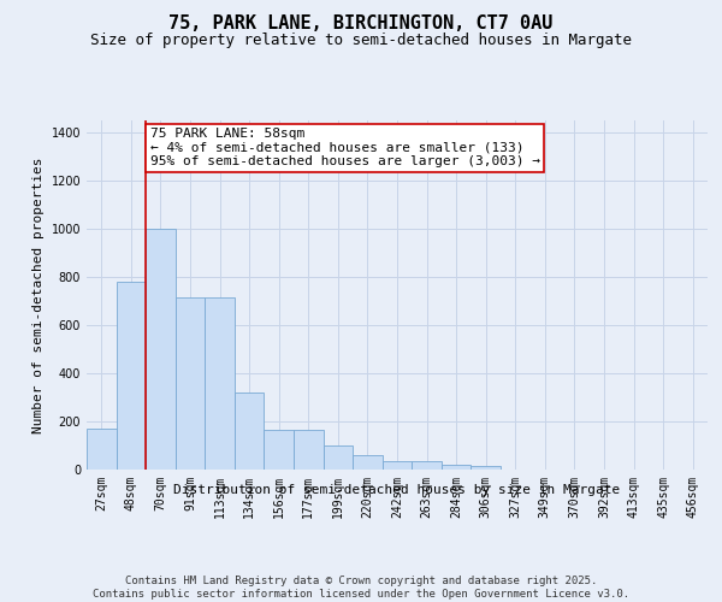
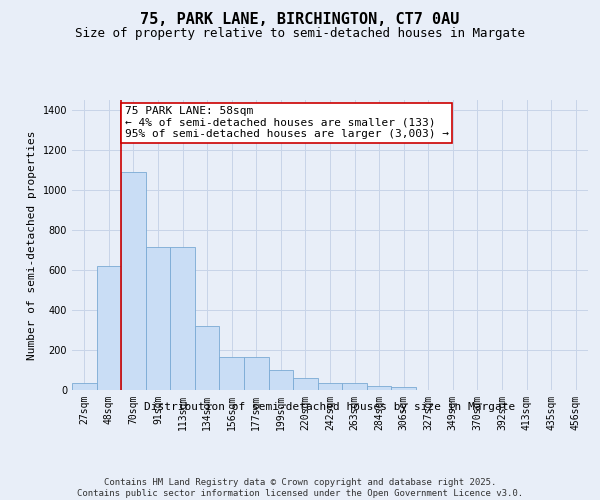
27sqm: 170 -> 40
48sqm: 780 -> 620
70sqm: 1000 -> 1090
